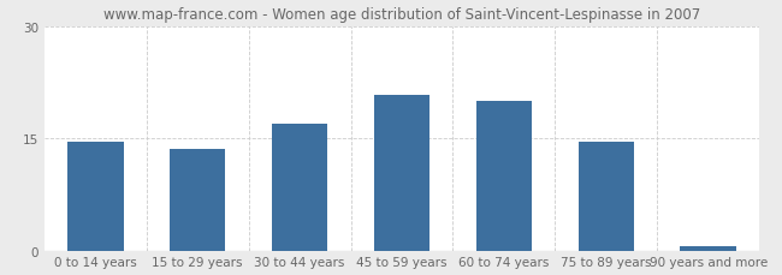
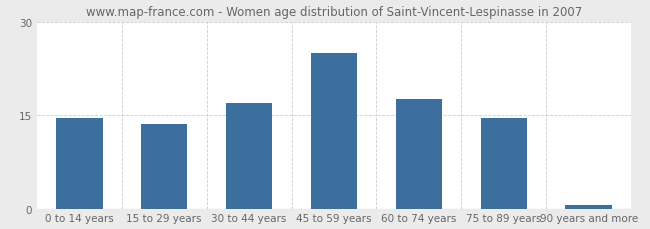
45 to 59 years: 20.8 -> 25.0
60 to 74 years: 20.0 -> 17.5
